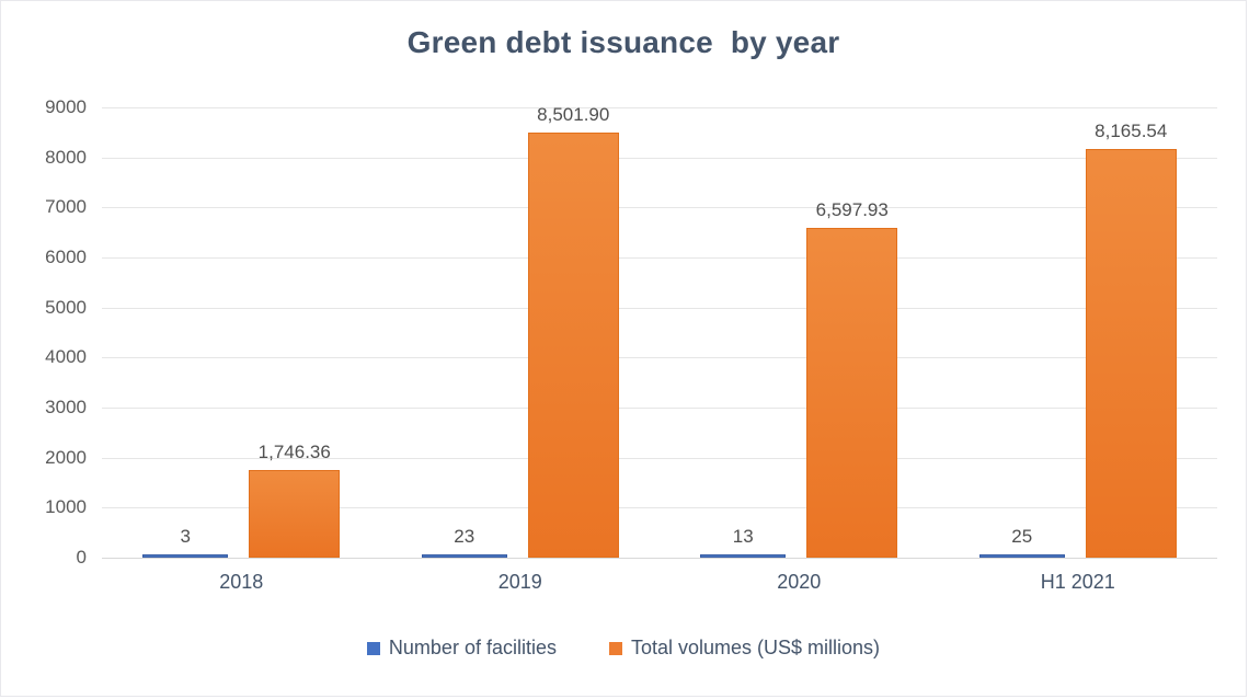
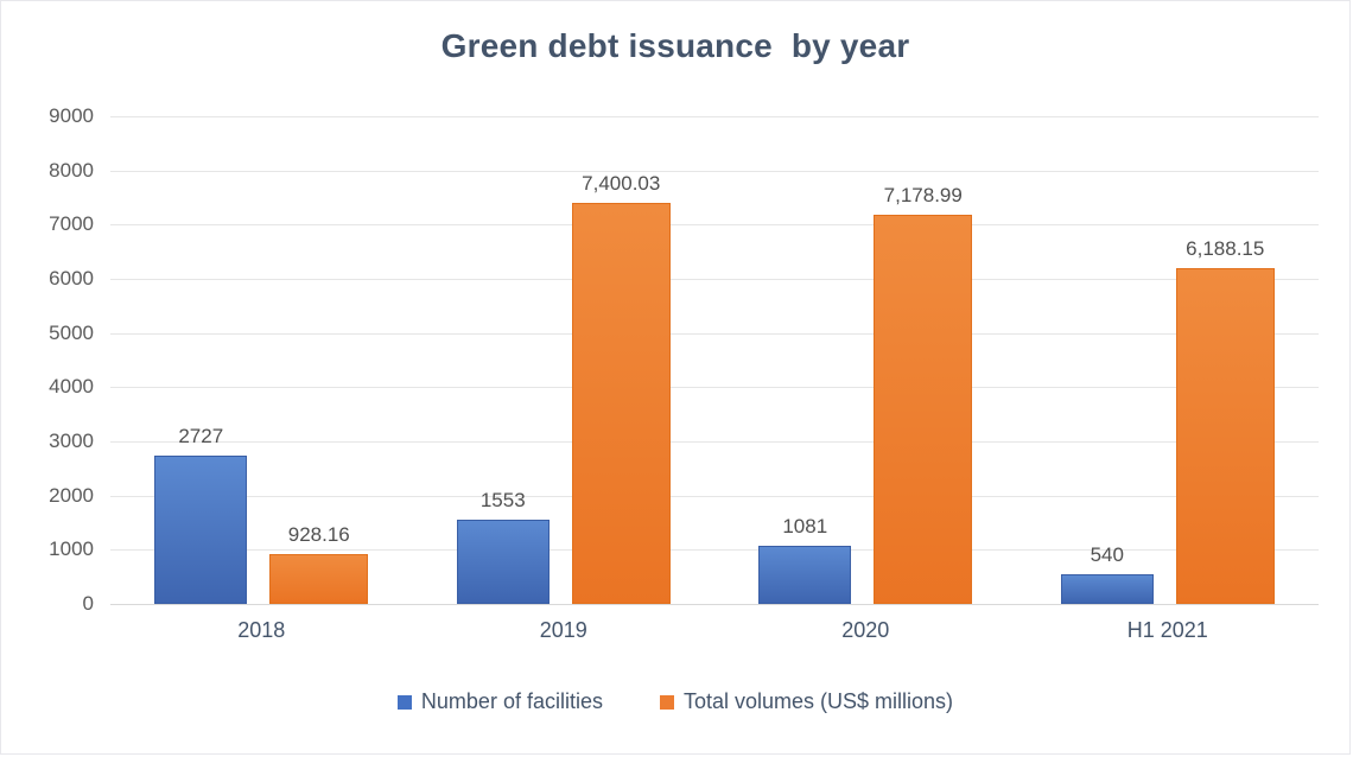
Number of facilities/2018: 3 -> 2727
Total volumes (US$ millions)/2018: 1,746.36 -> 928.16
Number of facilities/2019: 23 -> 1553
Total volumes (US$ millions)/2019: 8,501.90 -> 7,400.03
Number of facilities/2020: 13 -> 1081
Total volumes (US$ millions)/2020: 6,597.93 -> 7,178.99
Number of facilities/H1 2021: 25 -> 540
Total volumes (US$ millions)/H1 2021: 8,165.54 -> 6,188.15
